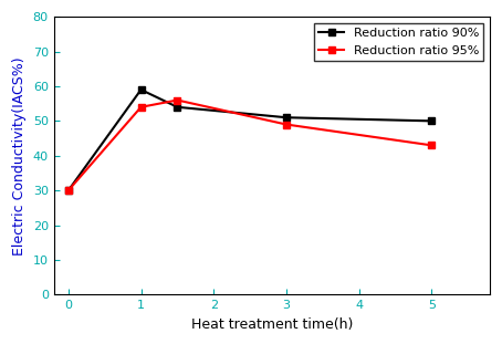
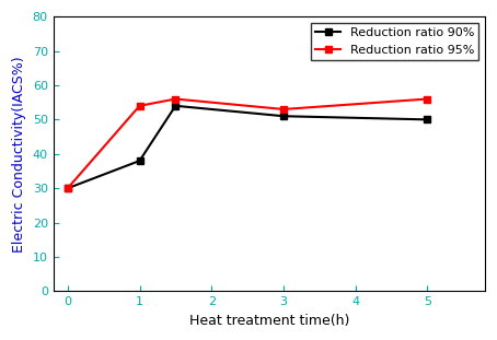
Reduction ratio 90%/1: 59 -> 38
Reduction ratio 95%/3: 49 -> 53
Reduction ratio 95%/5: 43 -> 56
